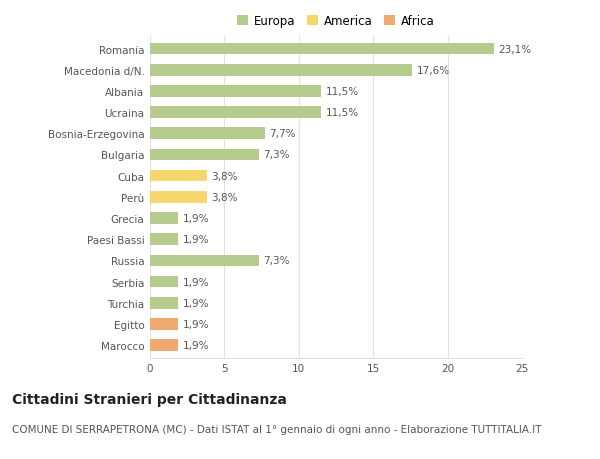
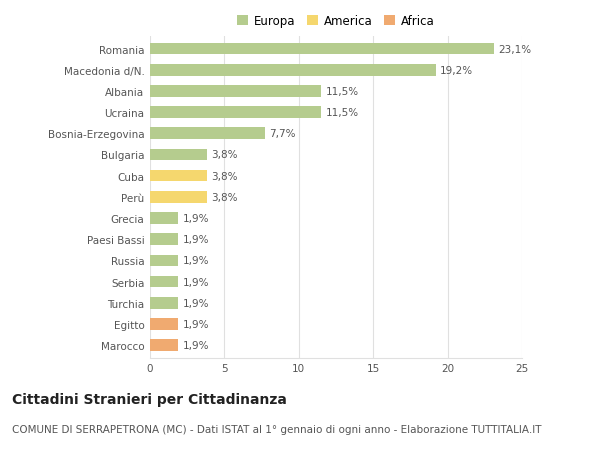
Macedonia d/N.: 17,6% -> 19,2%
Bulgaria: 7,3% -> 3,8%
Russia: 7,3% -> 1,9%
